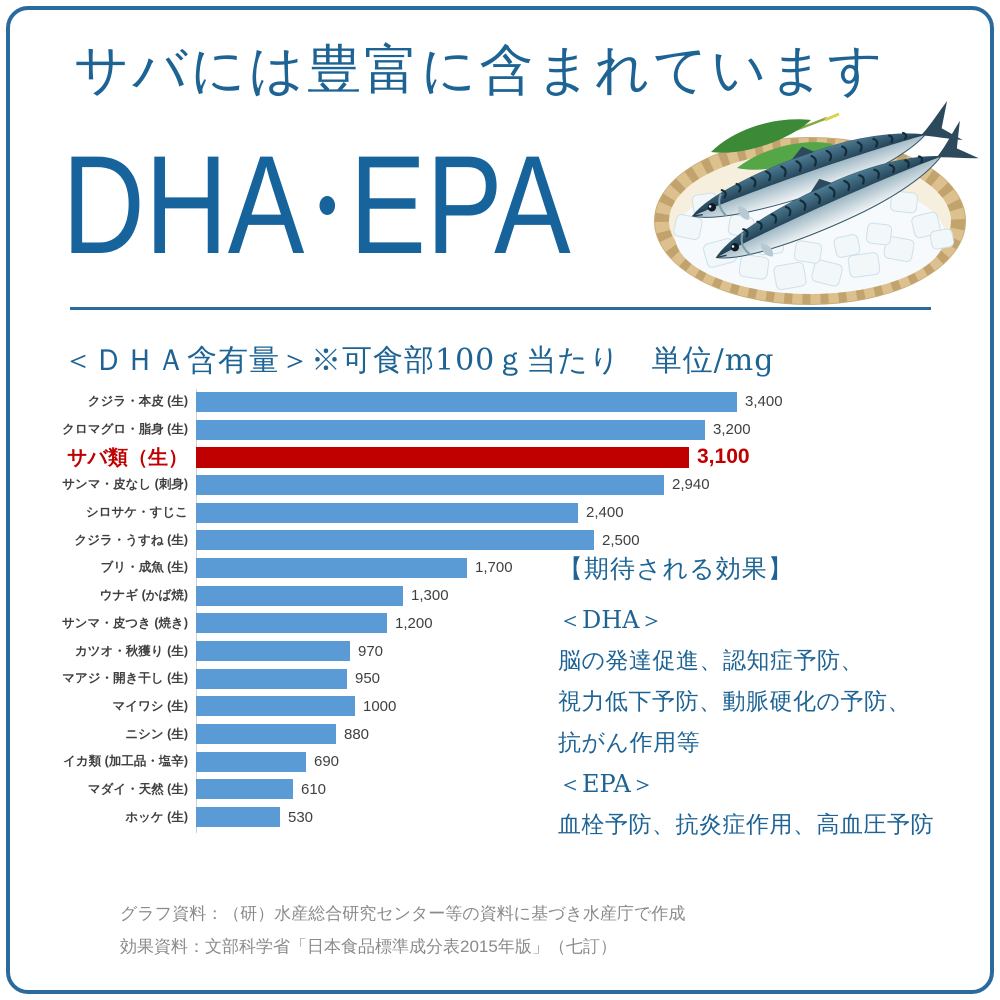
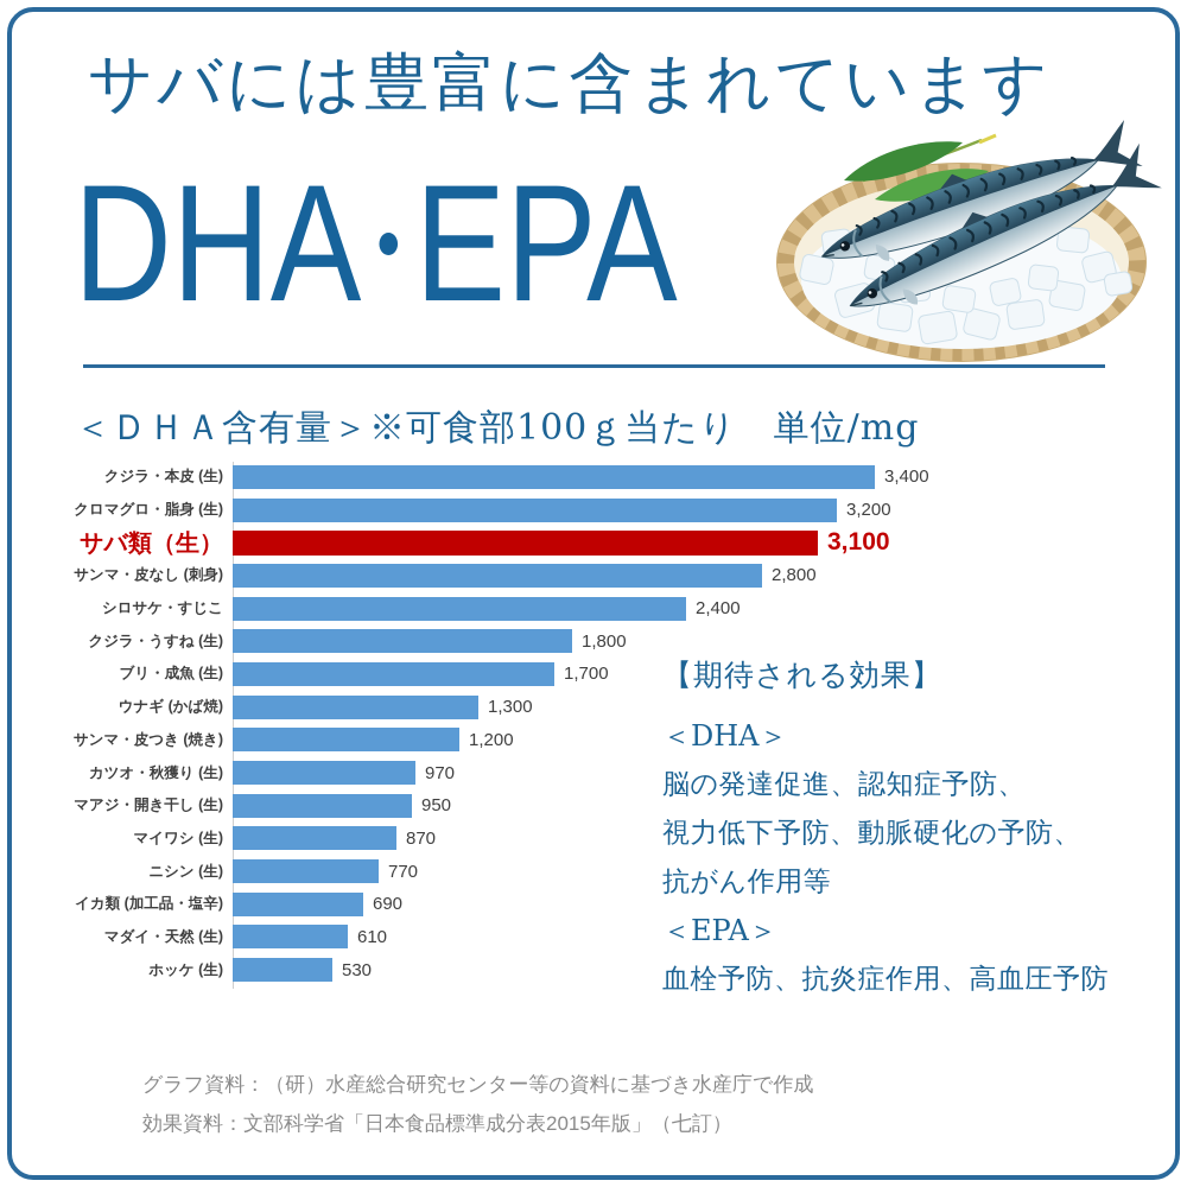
サンマ・皮なし (刺身): 2,940 -> 2,800
クジラ・うすね (生): 2,500 -> 1,800
マイワシ (生): 1000 -> 870
ニシン (生): 880 -> 770
